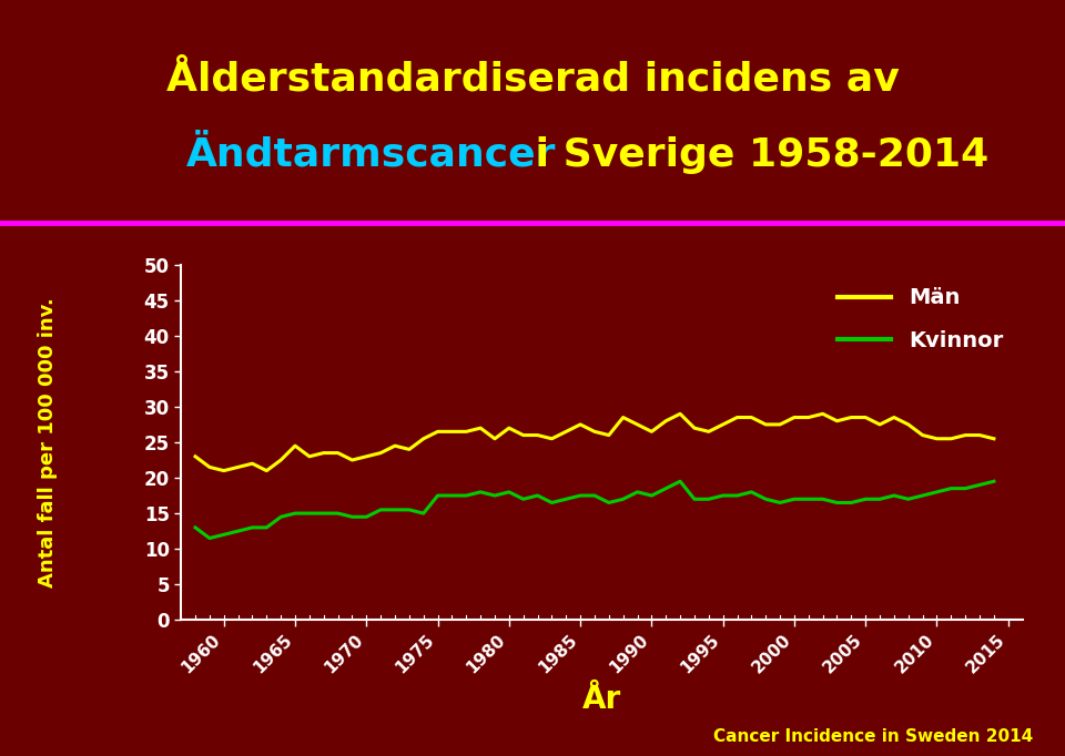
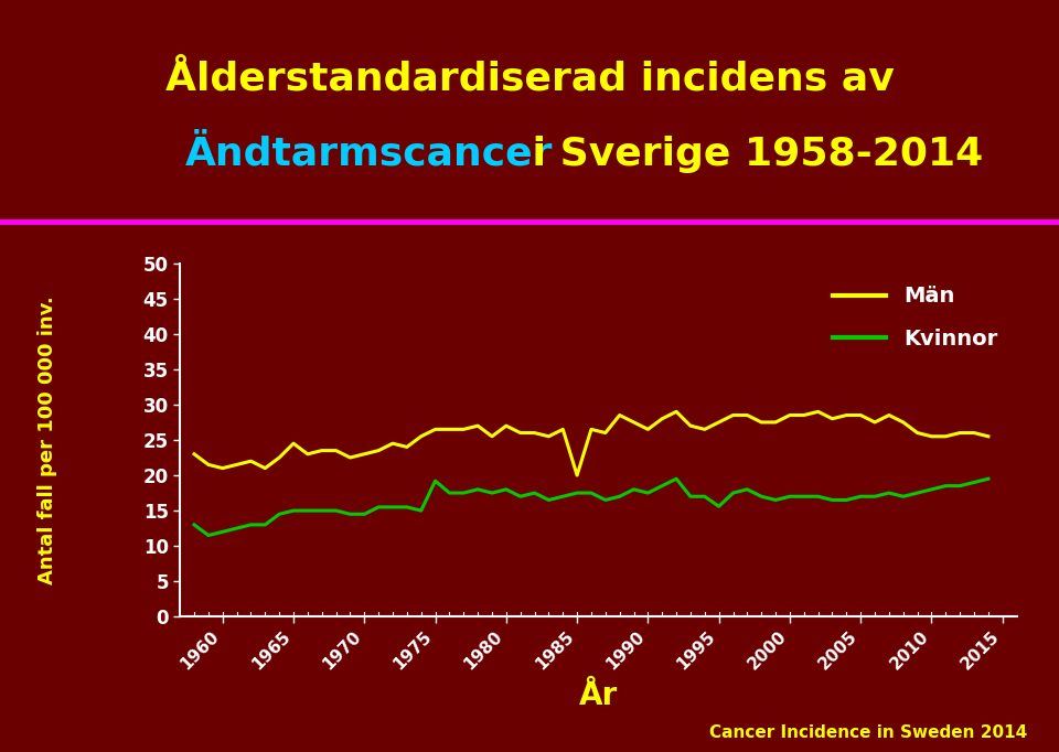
Kvinnor/1975: 17.5 -> 19.2
Män/1985: 27.5 -> 20.0
Kvinnor/1995: 17.5 -> 15.6
